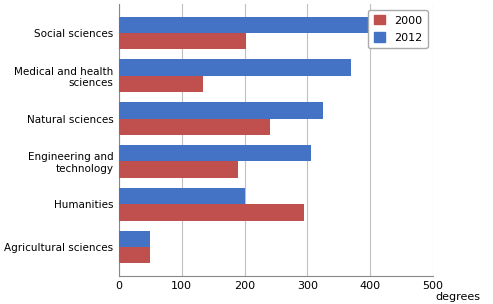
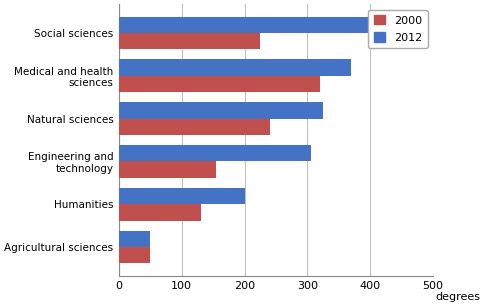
2000/Social sciences: 202 -> 225
2000/Medical and health sciences: 134 -> 320
2000/Engineering and technology: 190 -> 155
2000/Humanities: 294 -> 130
